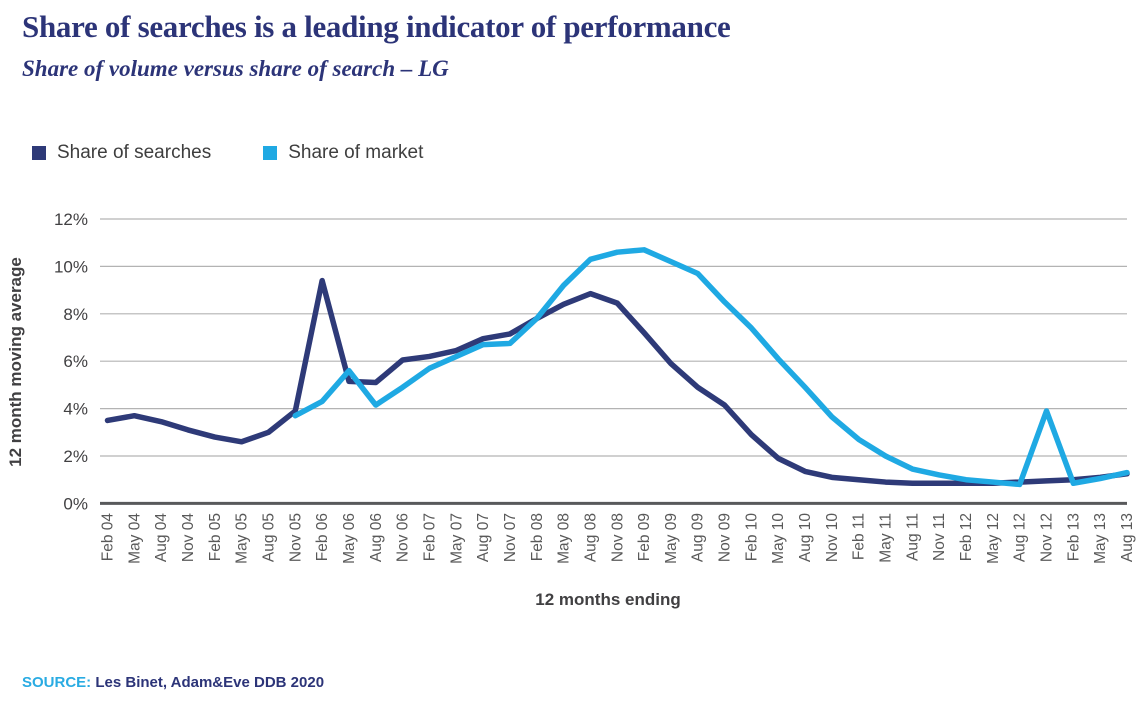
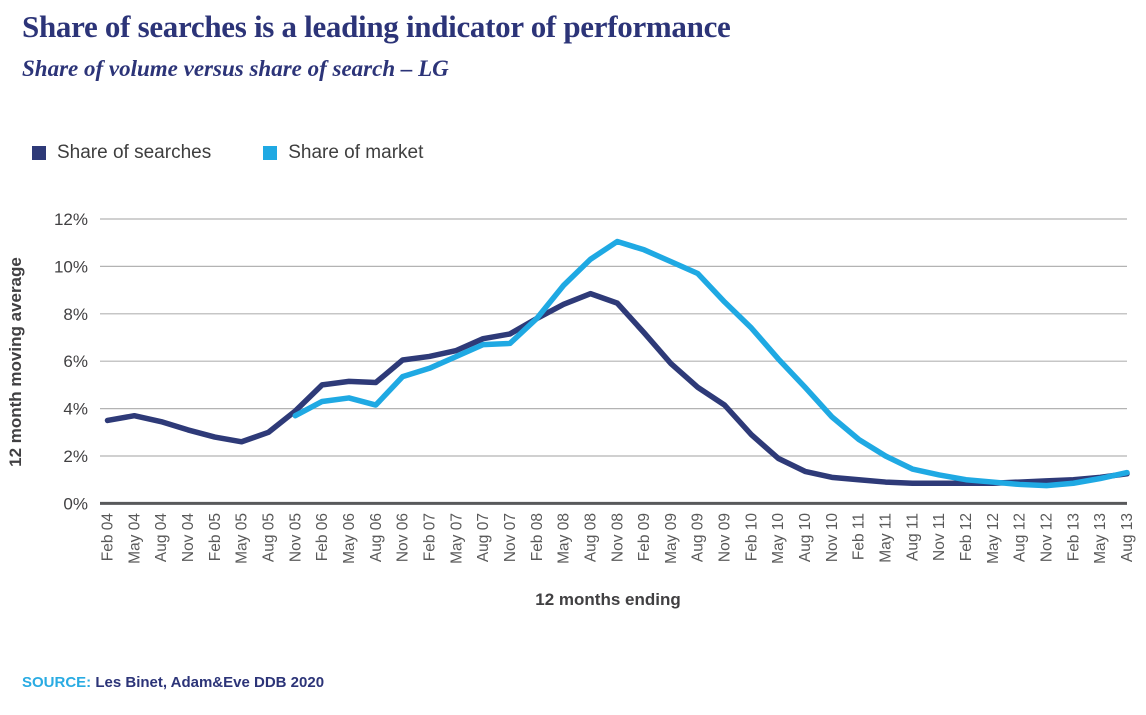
Share of searches/Feb 06: 9.4% -> 5.0%
Share of market/May 06: 5.6% -> 4.5%
Share of market/Nov 06: 4.9% -> 5.3%
Share of market/Nov 08: 10.6% -> 11.1%
Share of market/Nov 12: 3.9% -> 0.8%
